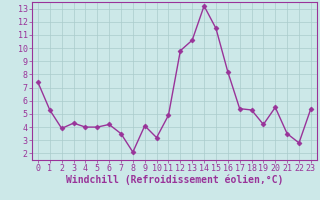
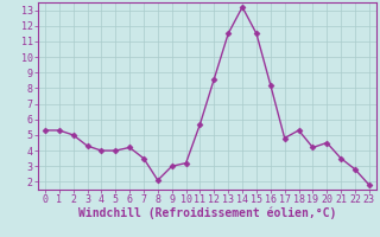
0: 7.4 -> 5.3
2: 3.9 -> 5.0
9: 4.1 -> 3.0
11: 4.9 -> 5.7
12: 9.8 -> 8.6
13: 10.6 -> 11.5
17: 5.4 -> 4.8
20: 5.5 -> 4.5
23: 5.4 -> 1.8
